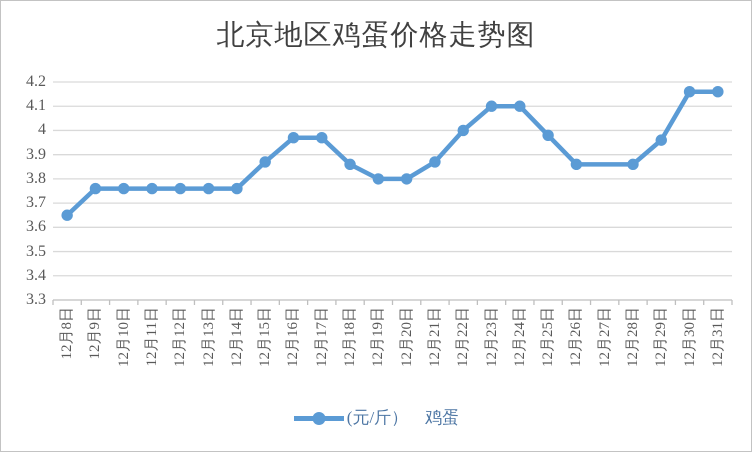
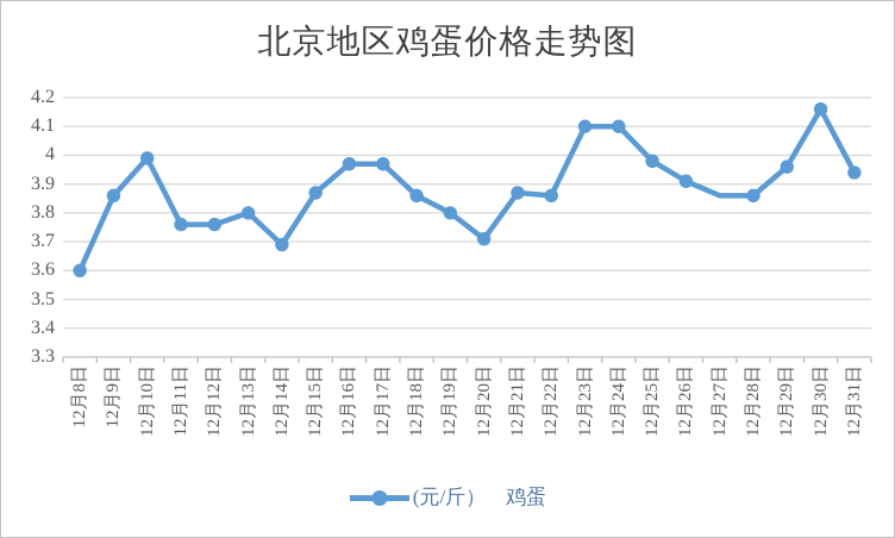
12月8日: 3.65 -> 3.60
12月9日: 3.76 -> 3.86
12月10日: 3.76 -> 3.99
12月13日: 3.76 -> 3.80
12月14日: 3.76 -> 3.69
12月20日: 3.80 -> 3.71
12月22日: 4.00 -> 3.86
12月26日: 3.86 -> 3.91
12月31日: 4.16 -> 3.94
